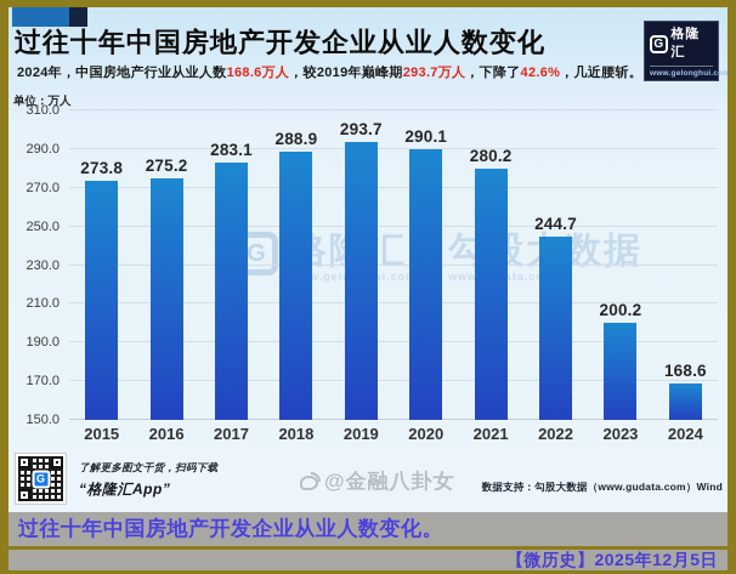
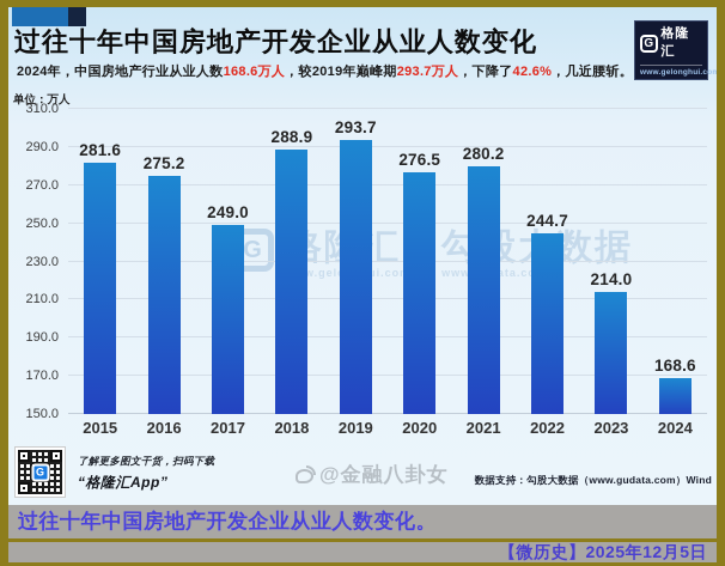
2015: 273.8 -> 281.6
2017: 283.1 -> 249.0
2020: 290.1 -> 276.5
2023: 200.2 -> 214.0
